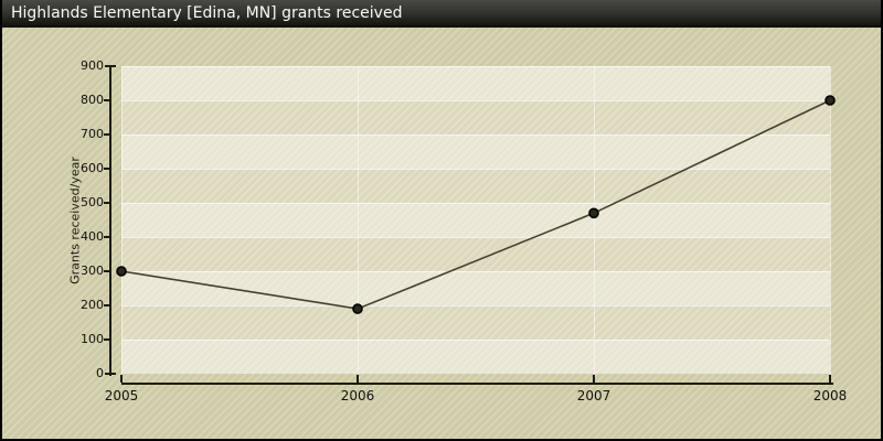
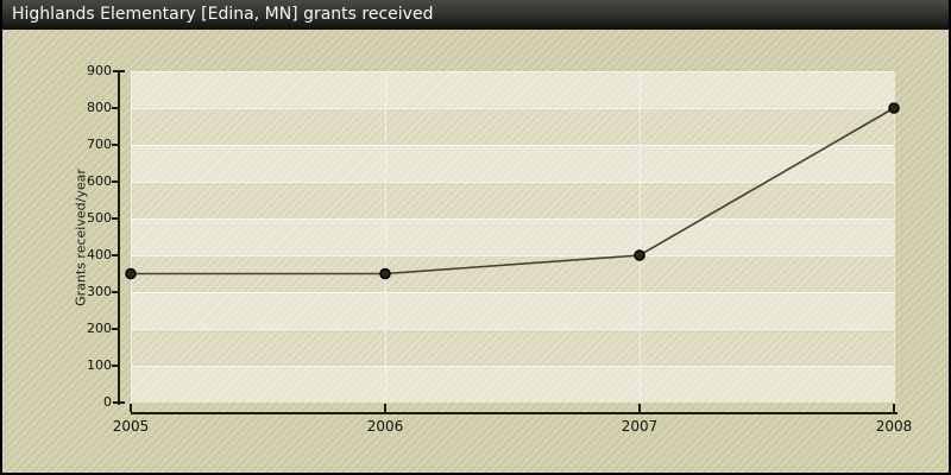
2005: 300 -> 350
2006: 190 -> 350
2007: 470 -> 400
